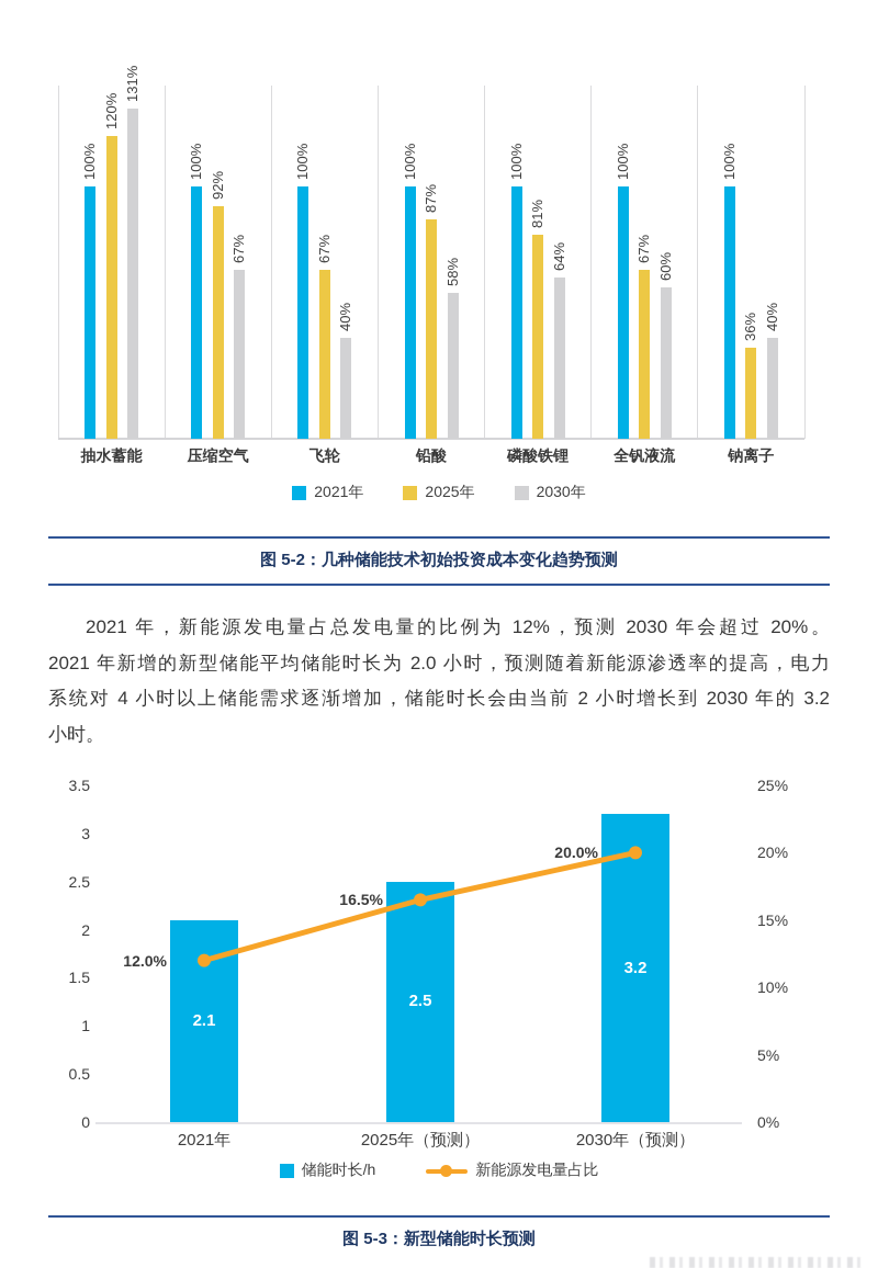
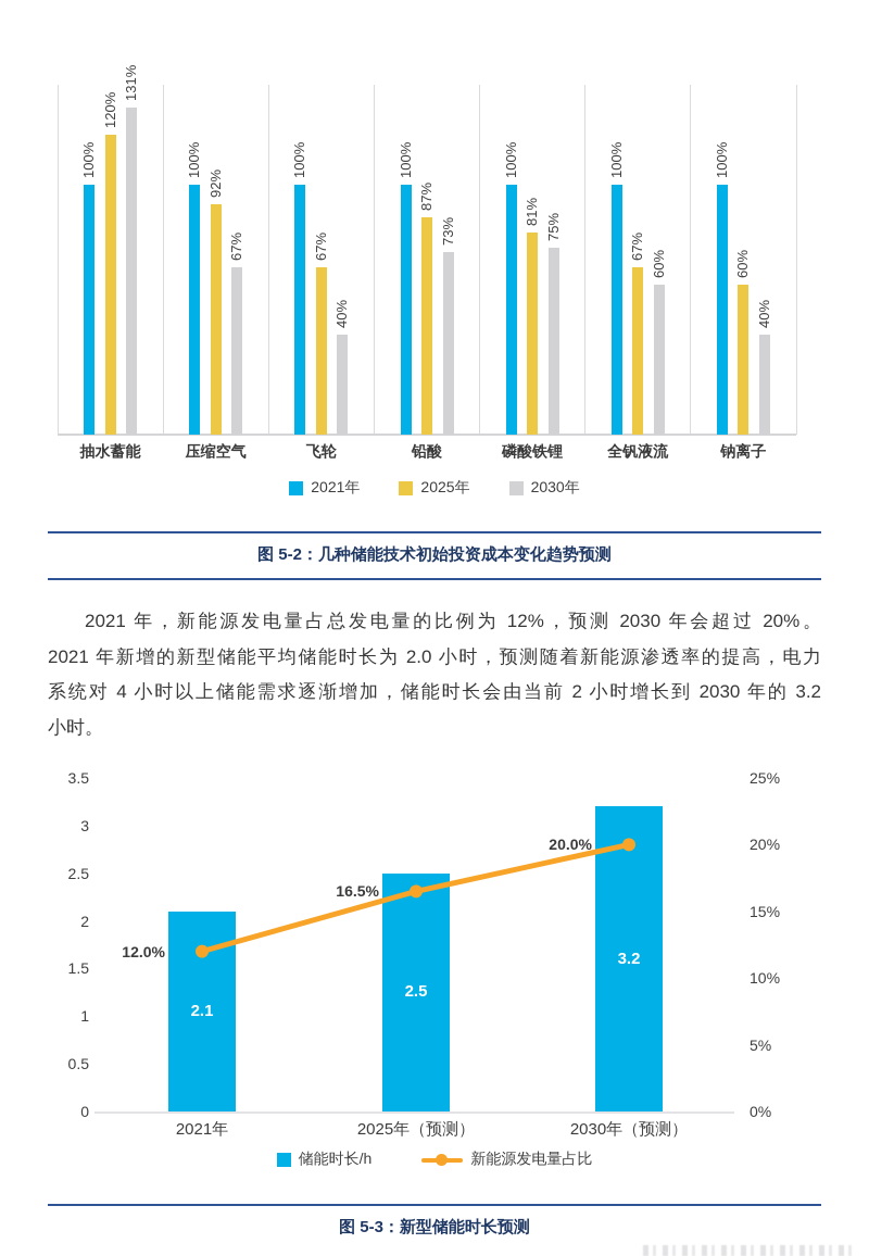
图 5-2：几种储能技术初始投资成本变化趋势预测/2030年/铅酸: 58% -> 73%
图 5-2：几种储能技术初始投资成本变化趋势预测/2030年/磷酸铁锂: 64% -> 75%
图 5-2：几种储能技术初始投资成本变化趋势预测/2025年/钠离子: 36% -> 60%
